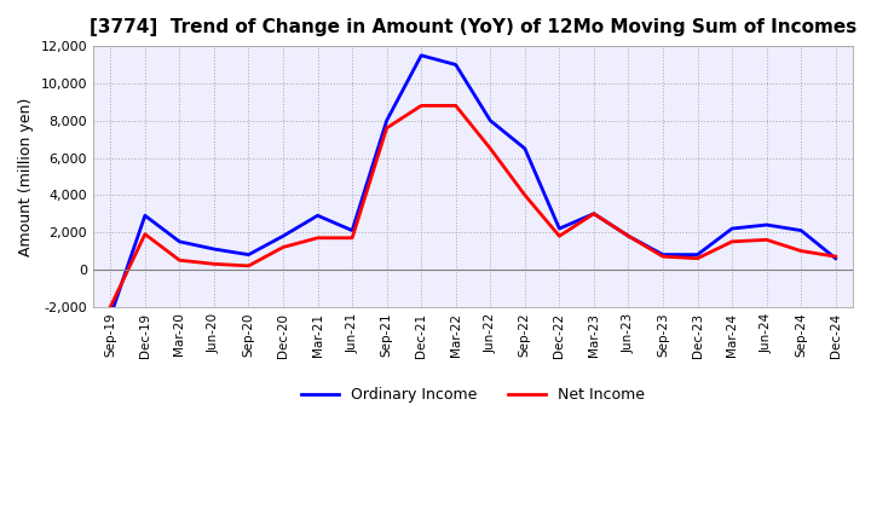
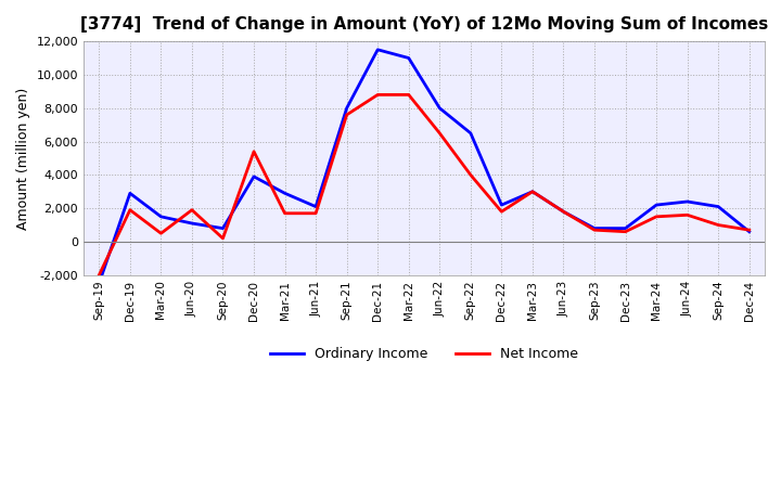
Net Income/Jun-20: 300 -> 1,900
Ordinary Income/Dec-20: 1,800 -> 3,900
Net Income/Dec-20: 1,200 -> 5,400
